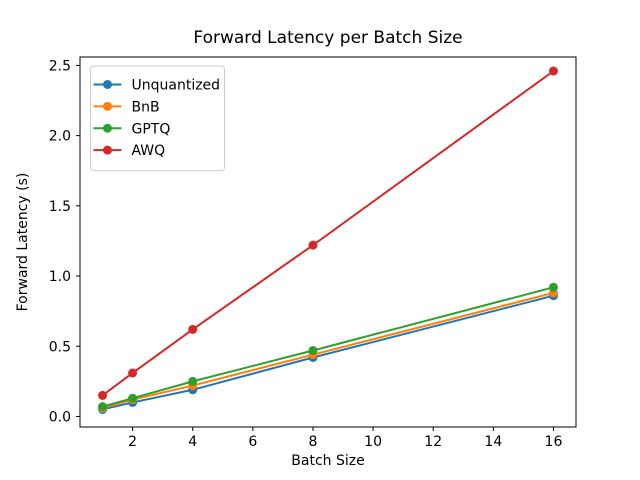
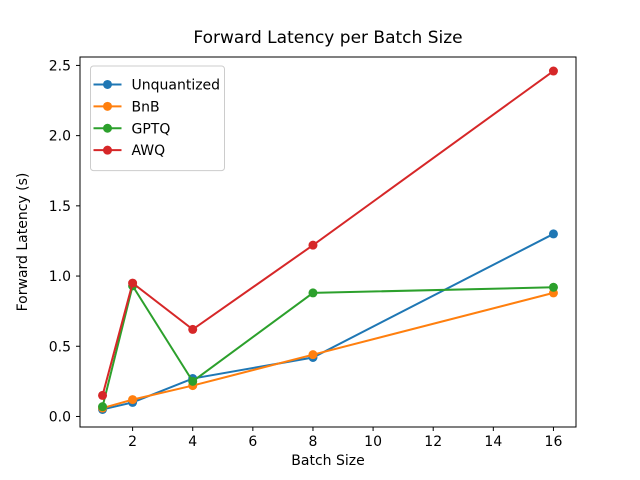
GPTQ/2: 0.13 -> 0.93
AWQ/2: 0.31 -> 0.95
Unquantized/4: 0.19 -> 0.27
GPTQ/8: 0.47 -> 0.88
Unquantized/16: 0.86 -> 1.30
